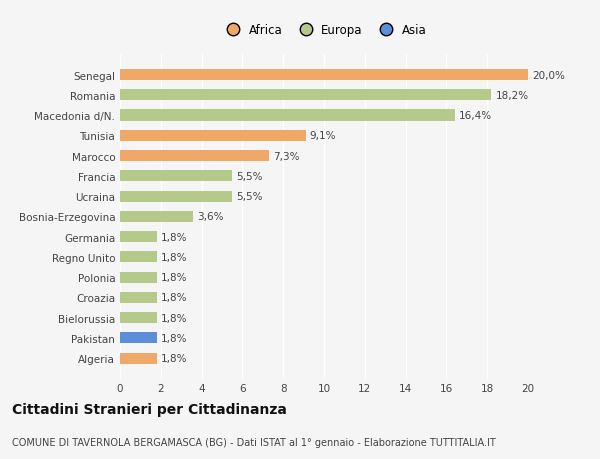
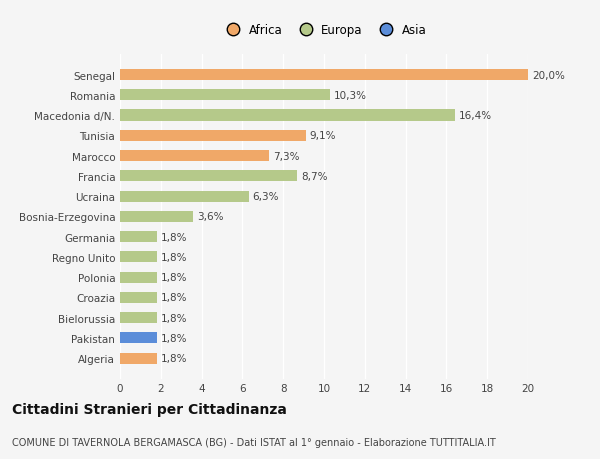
Romania: 18,2% -> 10,3%
Francia: 5,5% -> 8,7%
Ucraina: 5,5% -> 6,3%
